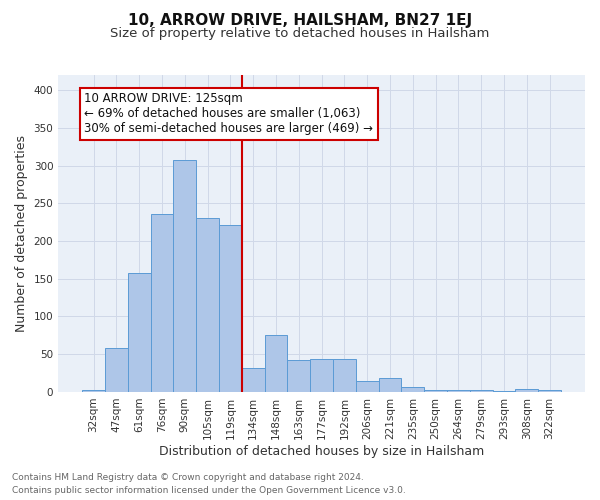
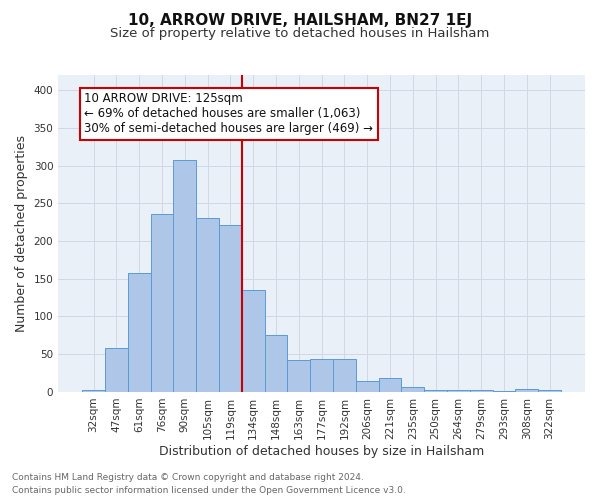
134sqm: 32 -> 135
